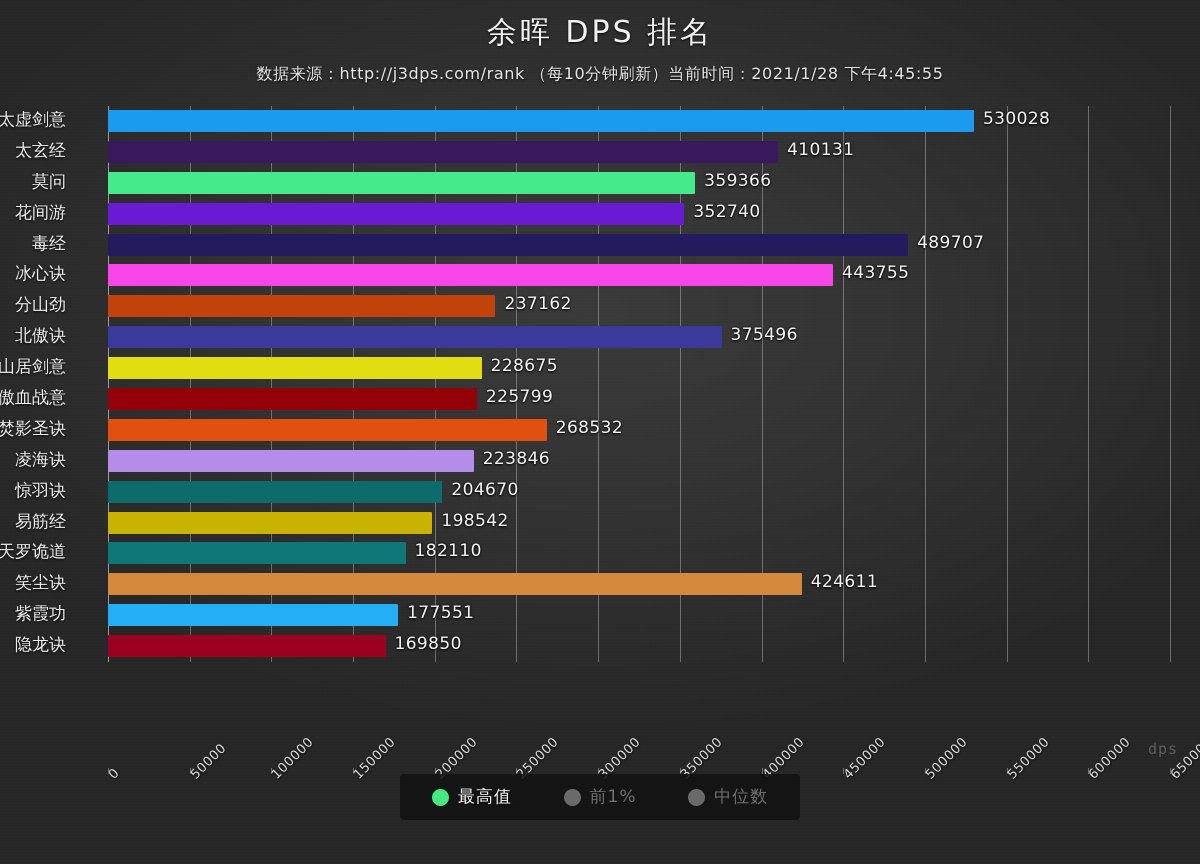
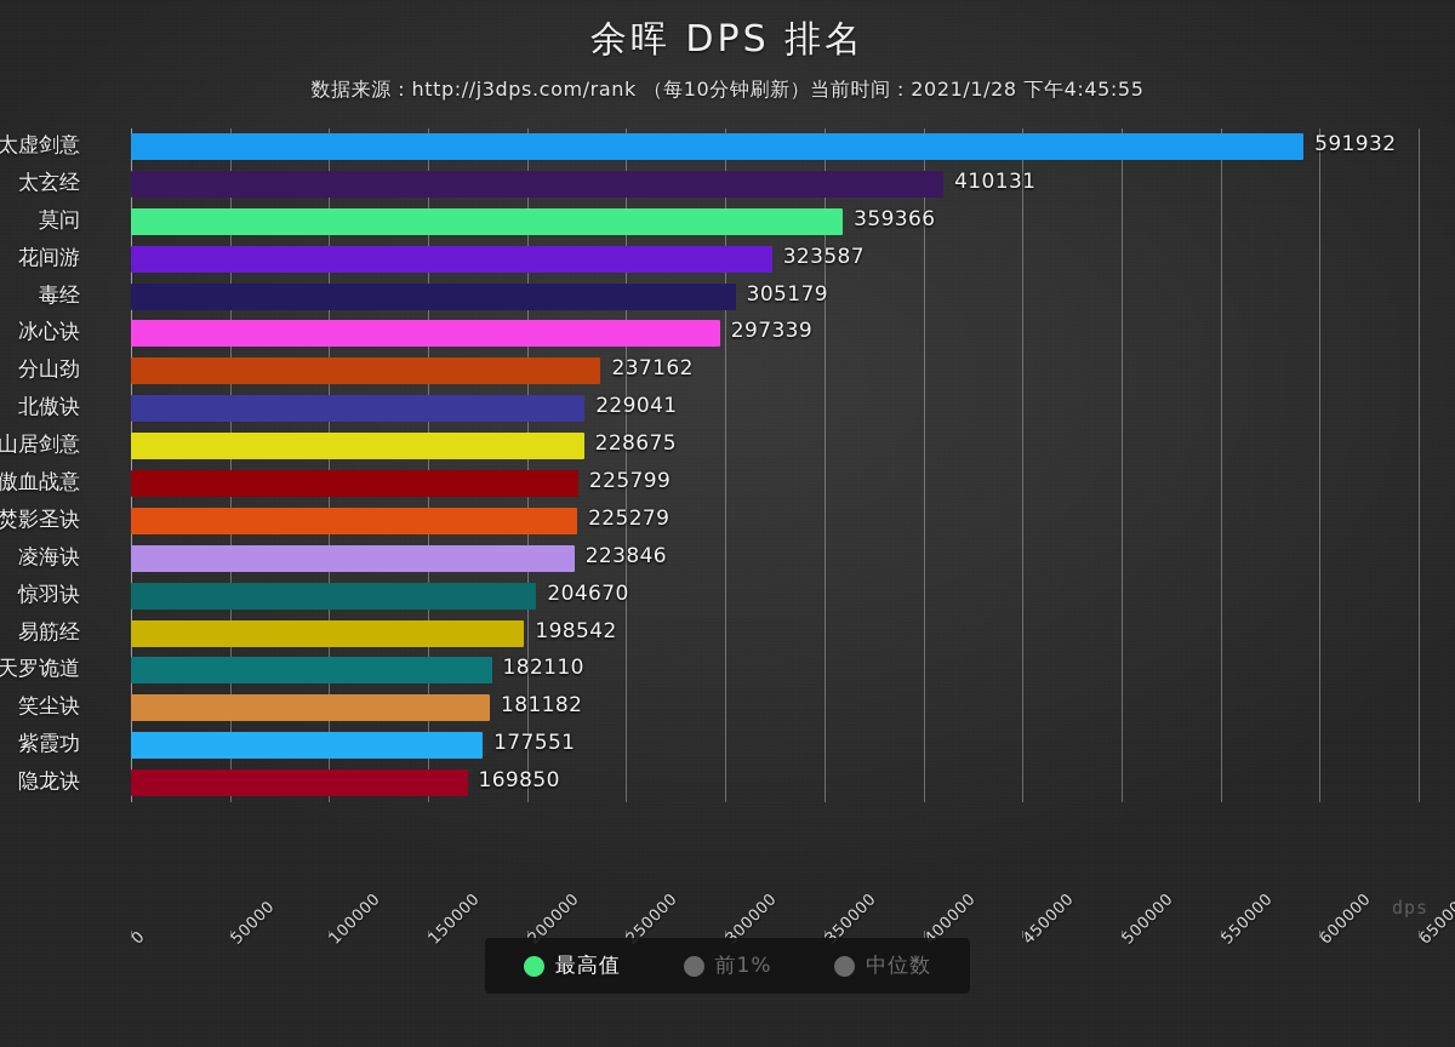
太虚剑意: 530028 -> 591932
花间游: 352740 -> 323587
毒经: 489707 -> 305179
冰心诀: 443755 -> 297339
北傲诀: 375496 -> 229041
焚影圣诀: 268532 -> 225279
笑尘诀: 424611 -> 181182
